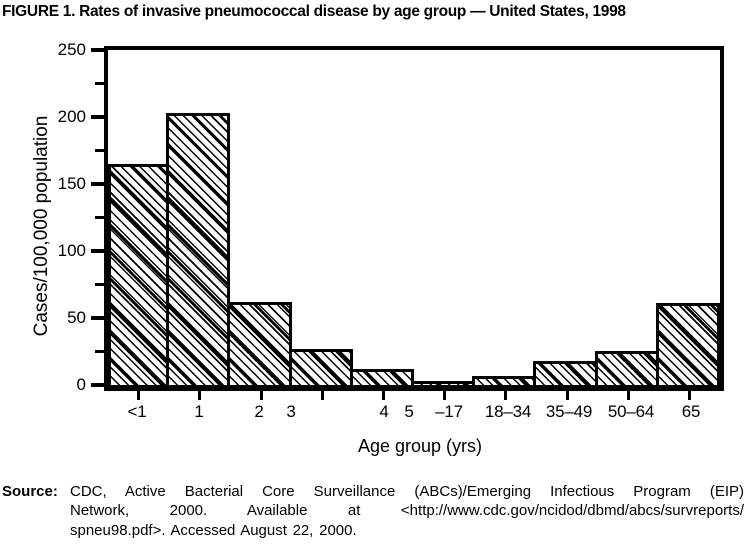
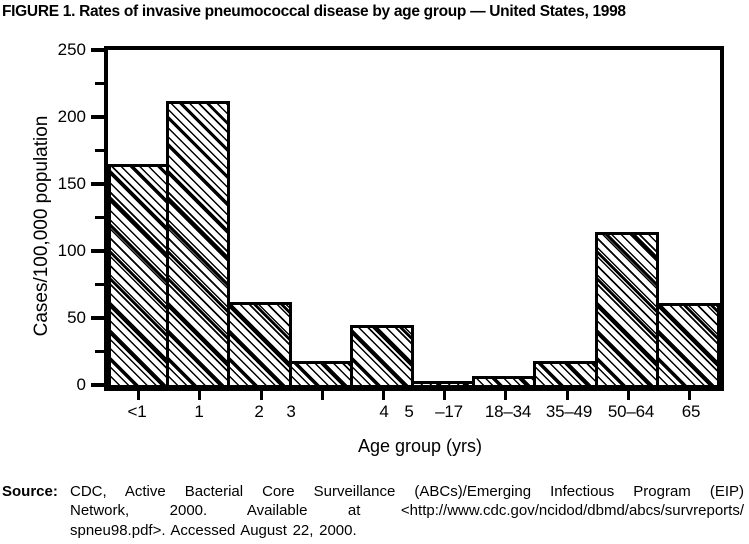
1: 203 -> 212
3: 27 -> 18
4: 12 -> 45
50–64: 25 -> 114
